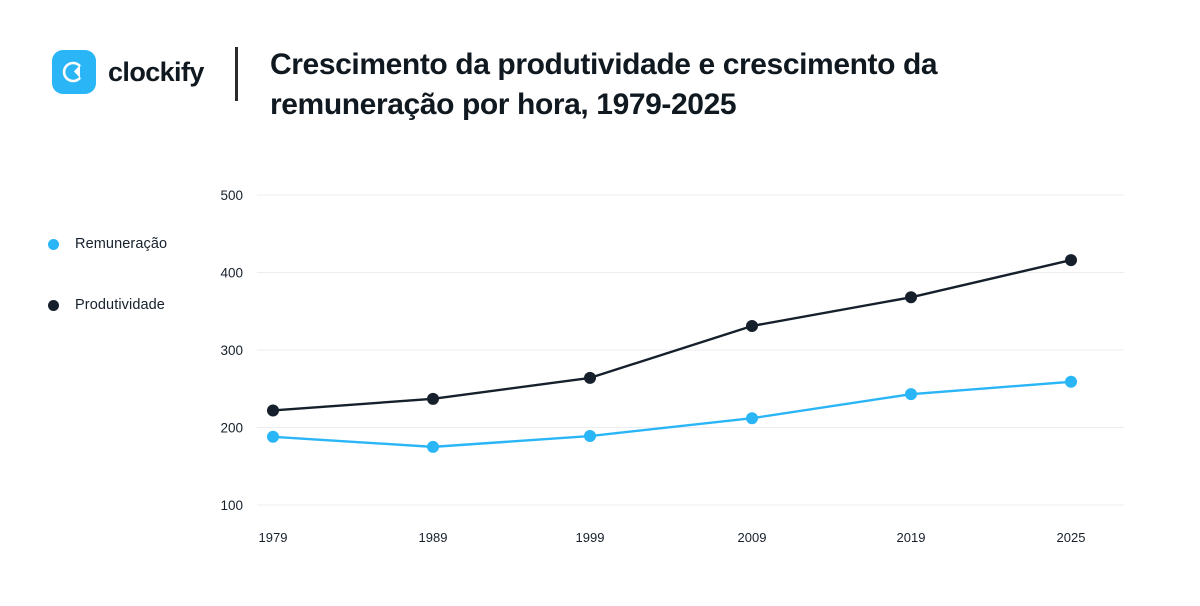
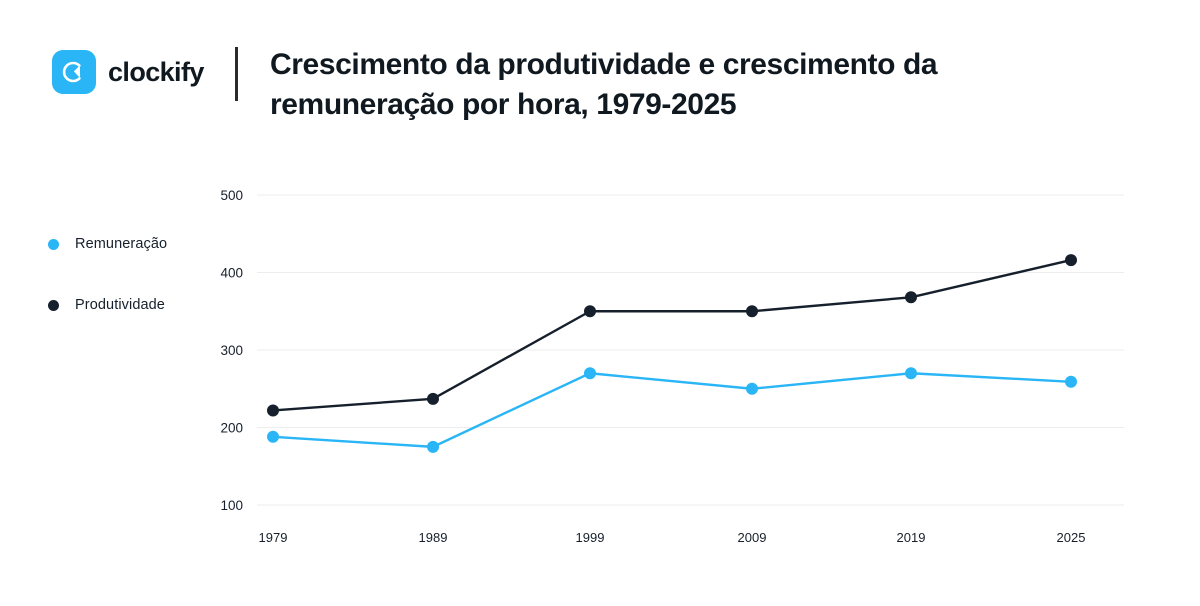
Remuneração/1999: 190 -> 270
Produtividade/1999: 260 -> 350
Remuneração/2009: 210 -> 250
Produtividade/2009: 330 -> 350
Remuneração/2019: 240 -> 270
